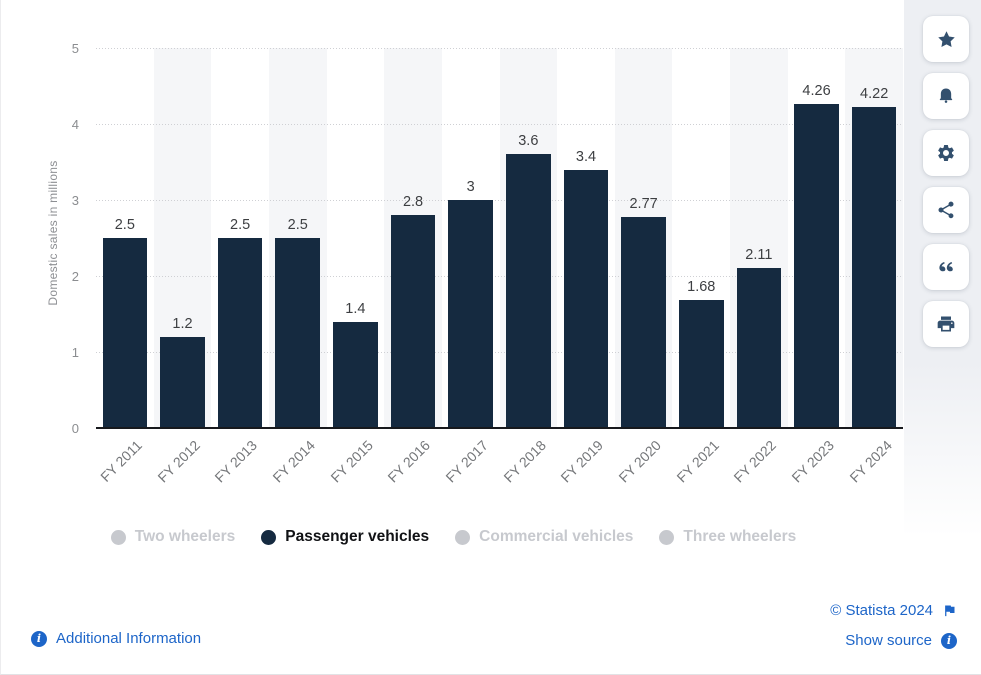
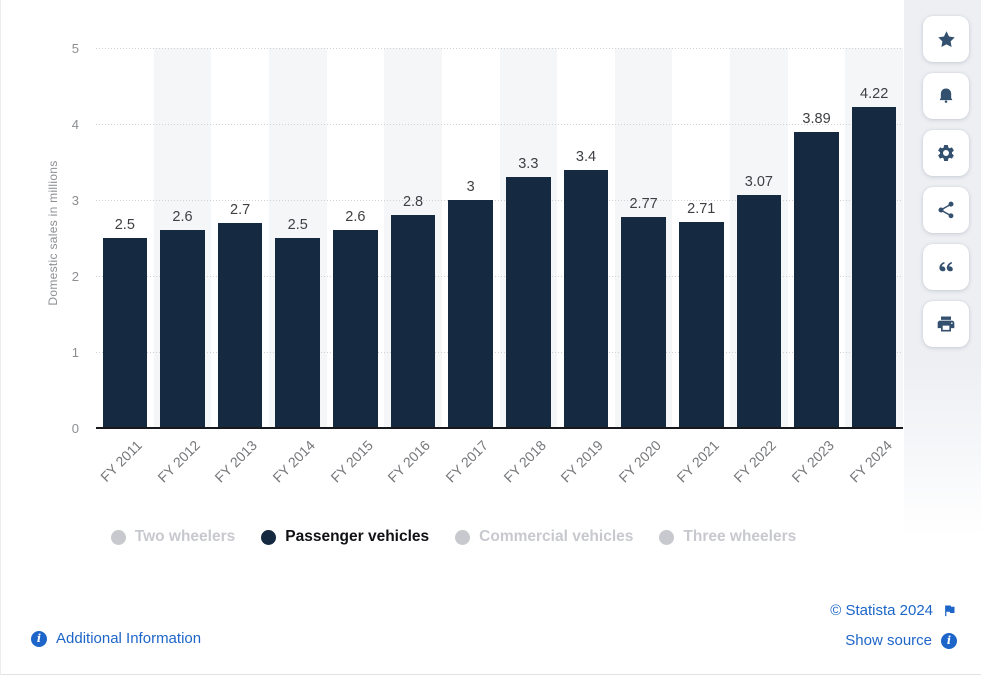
FY 2012: 1.2 -> 2.6
FY 2013: 2.5 -> 2.7
FY 2015: 1.4 -> 2.6
FY 2018: 3.6 -> 3.3
FY 2021: 1.68 -> 2.71
FY 2022: 2.11 -> 3.07
FY 2023: 4.26 -> 3.89
